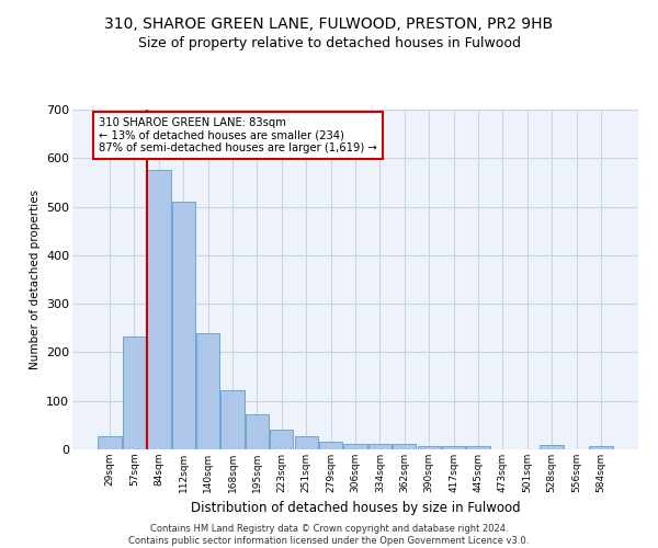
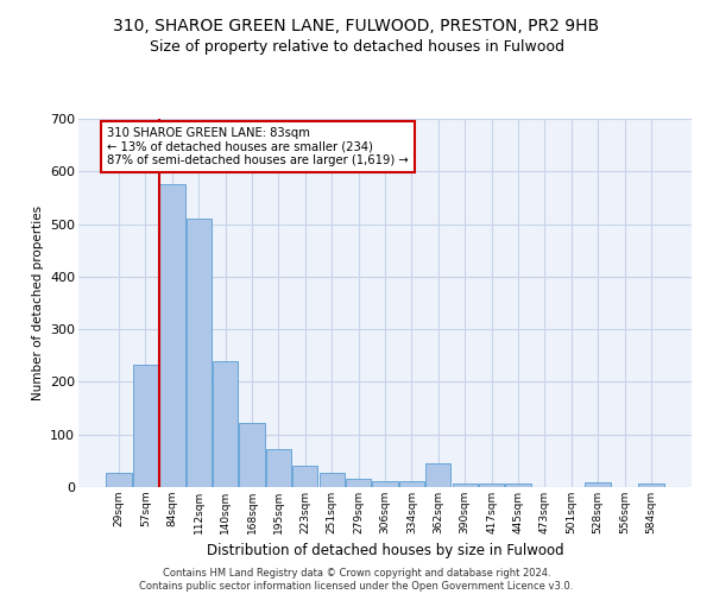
362sqm: 11 -> 45
